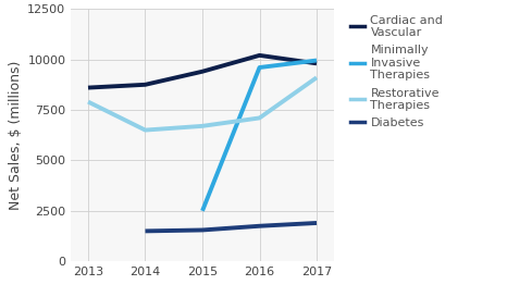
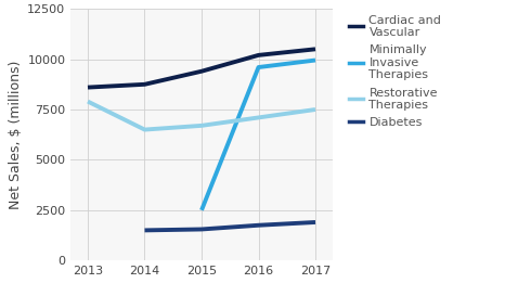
Cardiac and Vascular/2017: 9800 -> 10500
Restorative Therapies/2017: 9100 -> 7500
